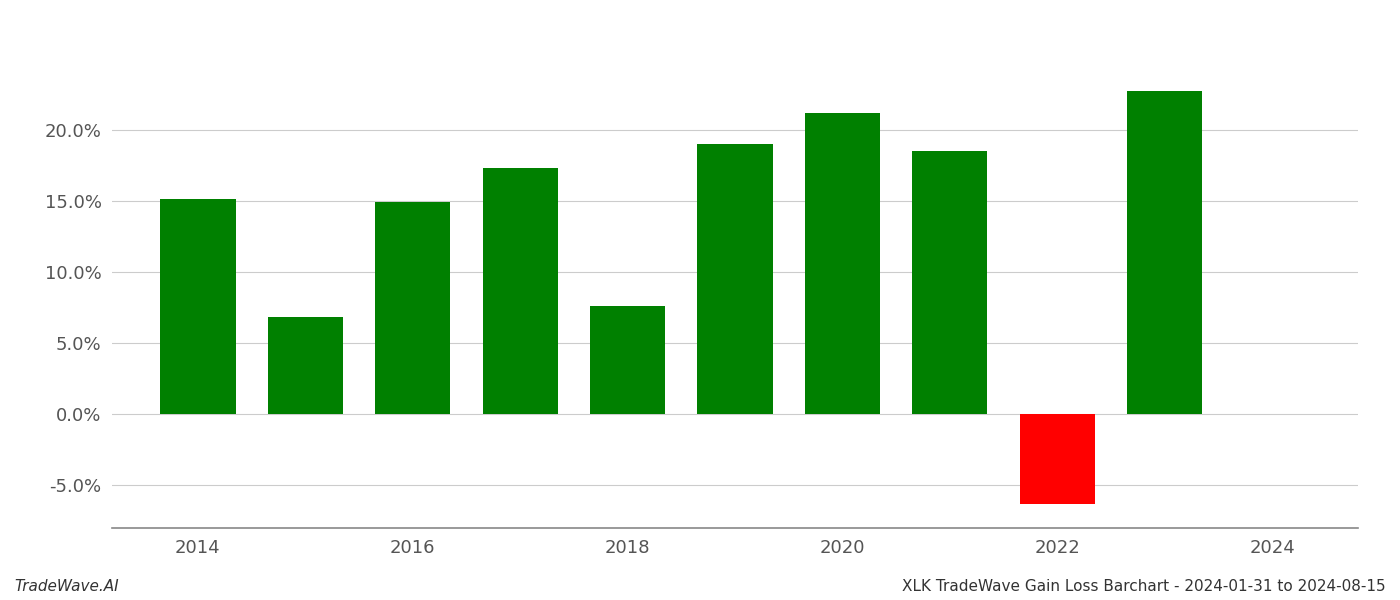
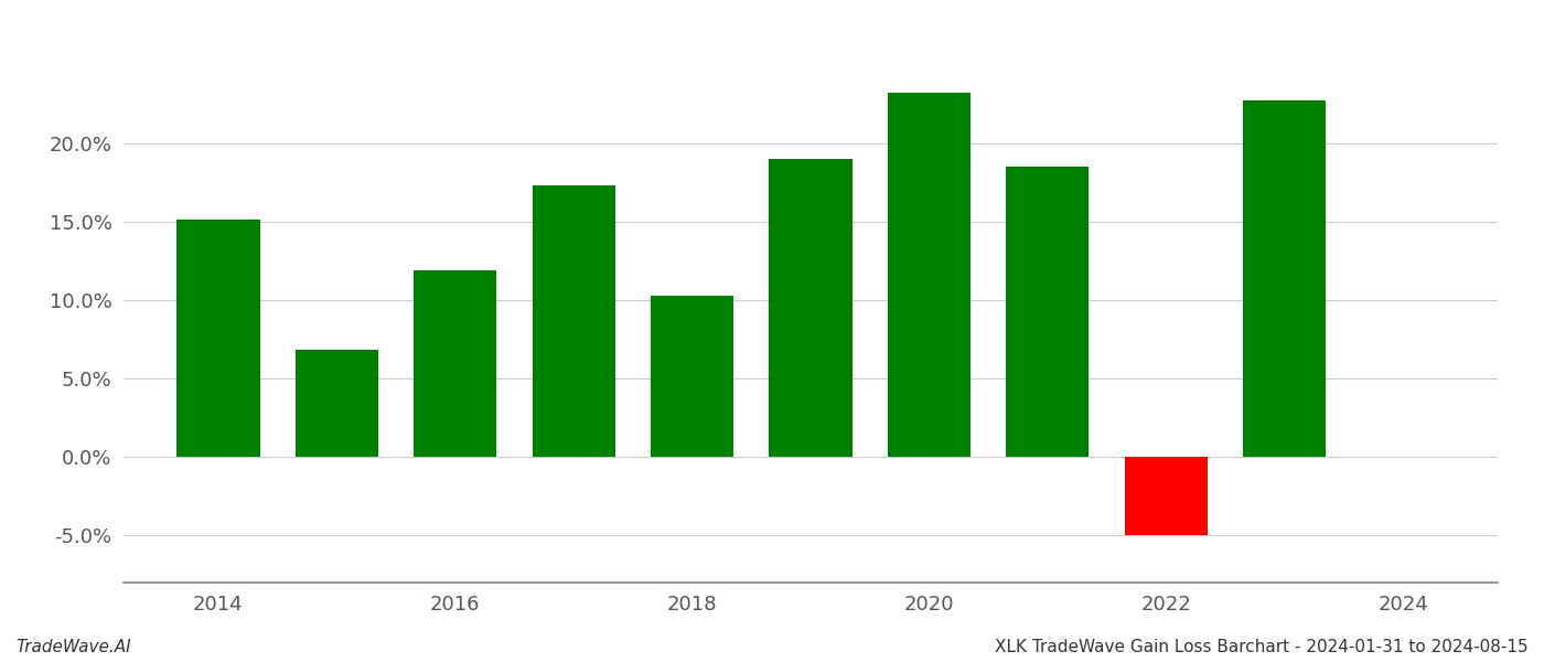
2016: 14.9% -> 11.9%
2018: 7.6% -> 10.3%
2020: 21.2% -> 23.2%
2022: -6.3% -> -5.0%
